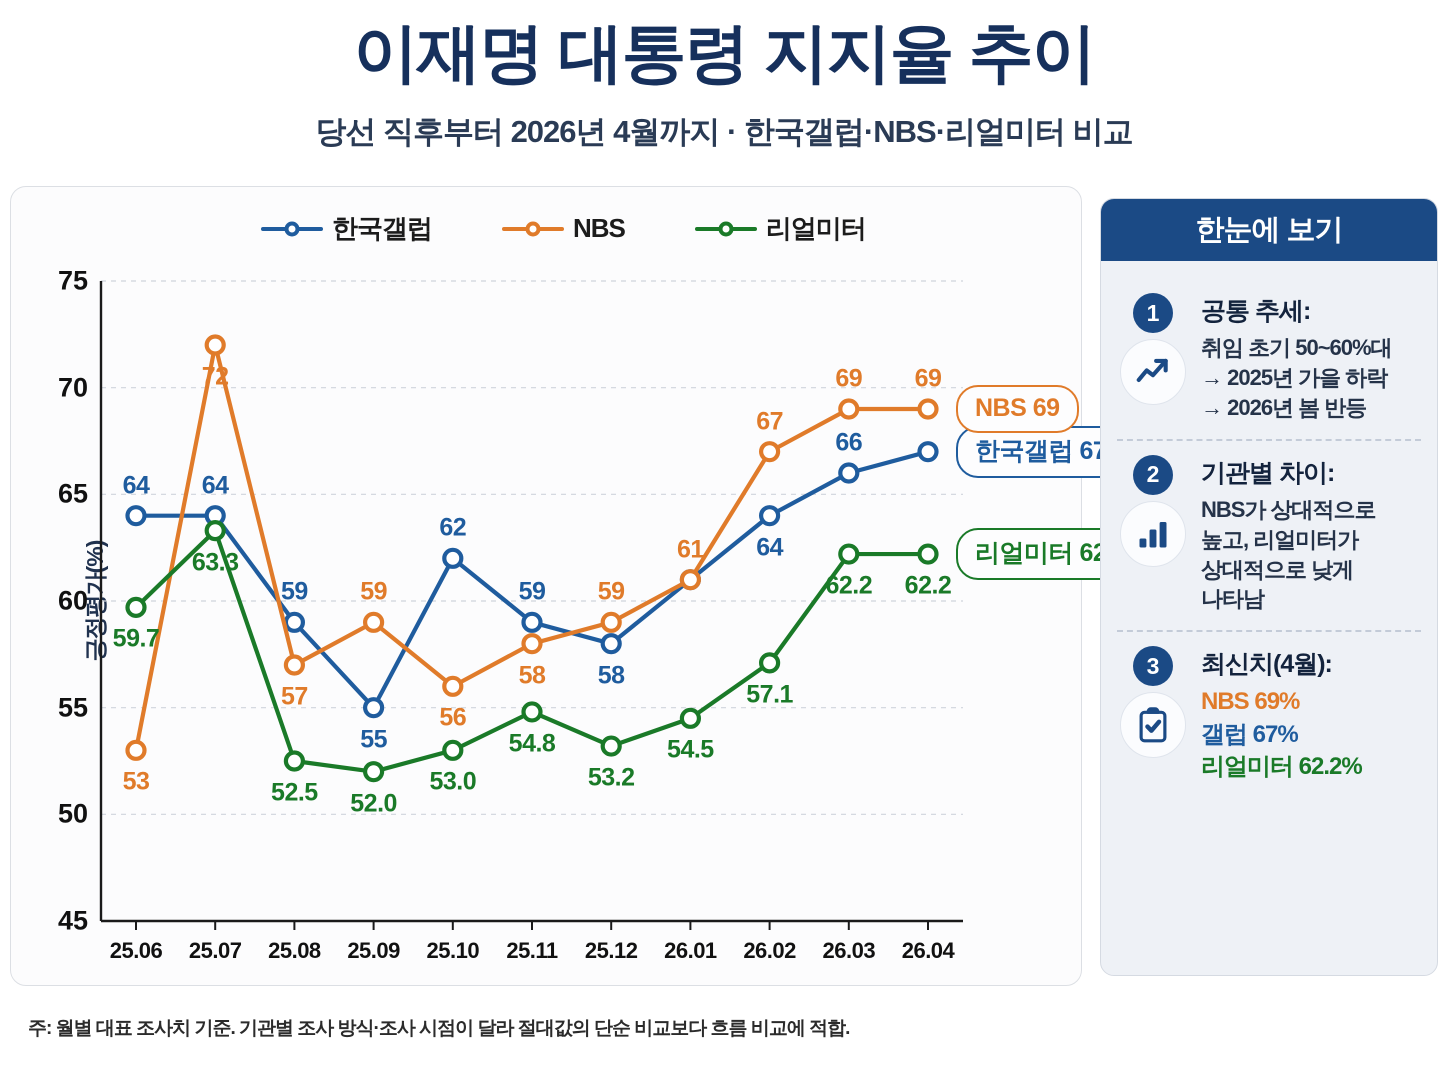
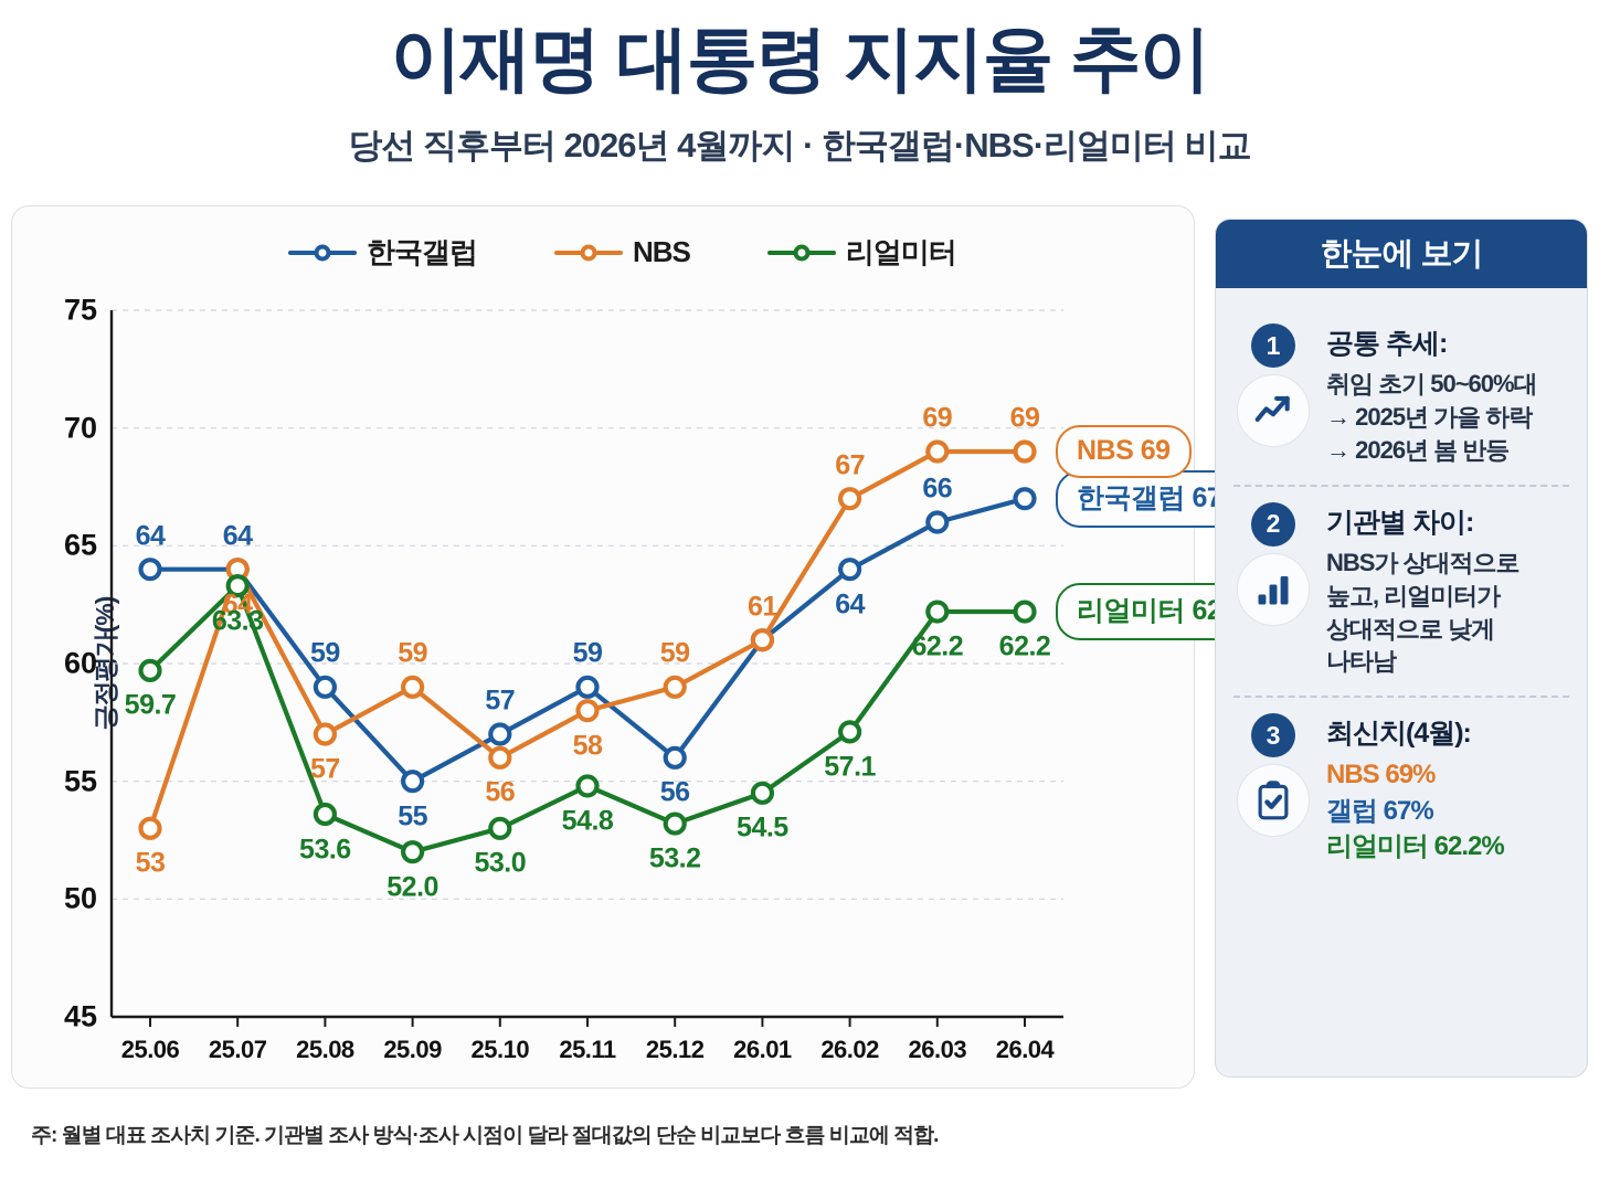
NBS/25.07: 72 -> 64
리얼미터/25.08: 52.5 -> 53.6
한국갤럽/25.10: 62 -> 57
한국갤럽/25.12: 58 -> 56
